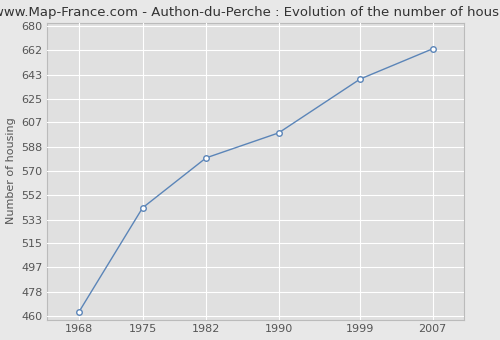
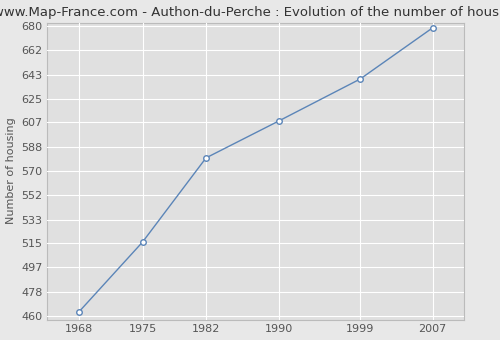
1975: 542 -> 516
1990: 599 -> 608
2007: 663 -> 679
